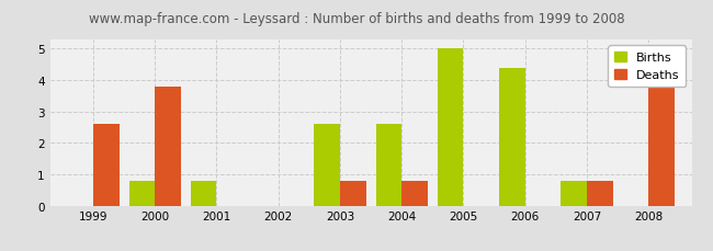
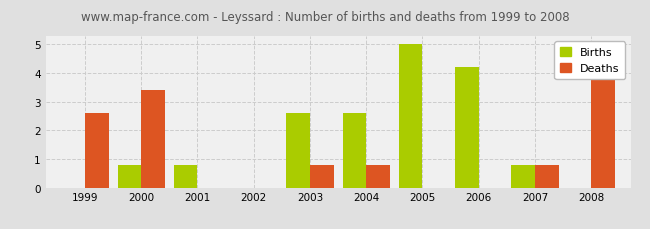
Deaths/2000: 3.8 -> 3.4
Births/2006: 4.4 -> 4.2
